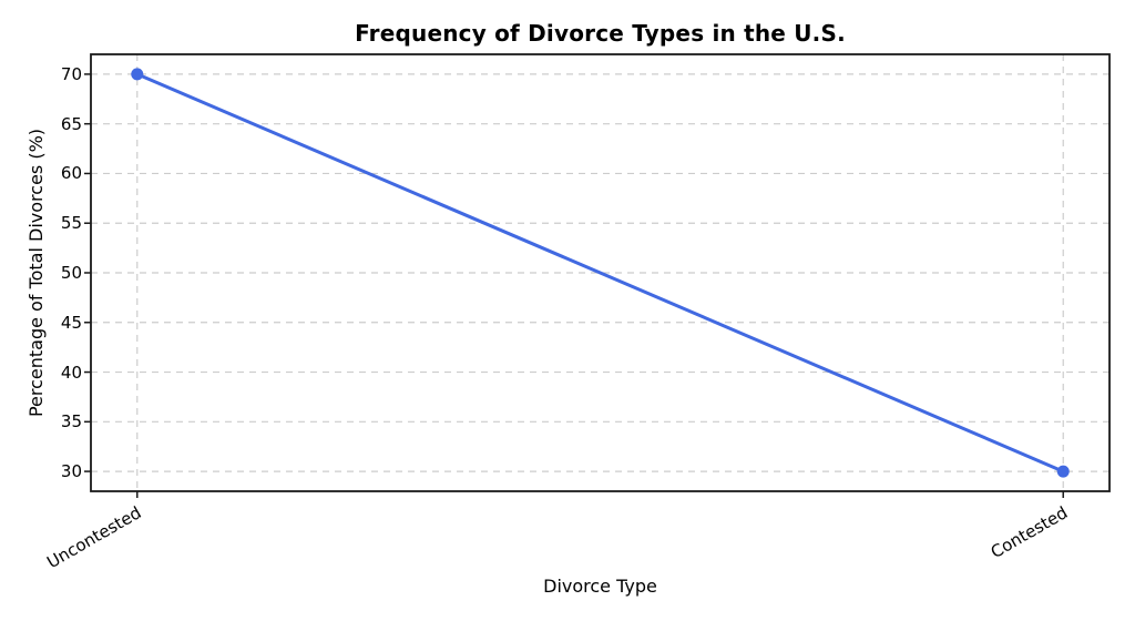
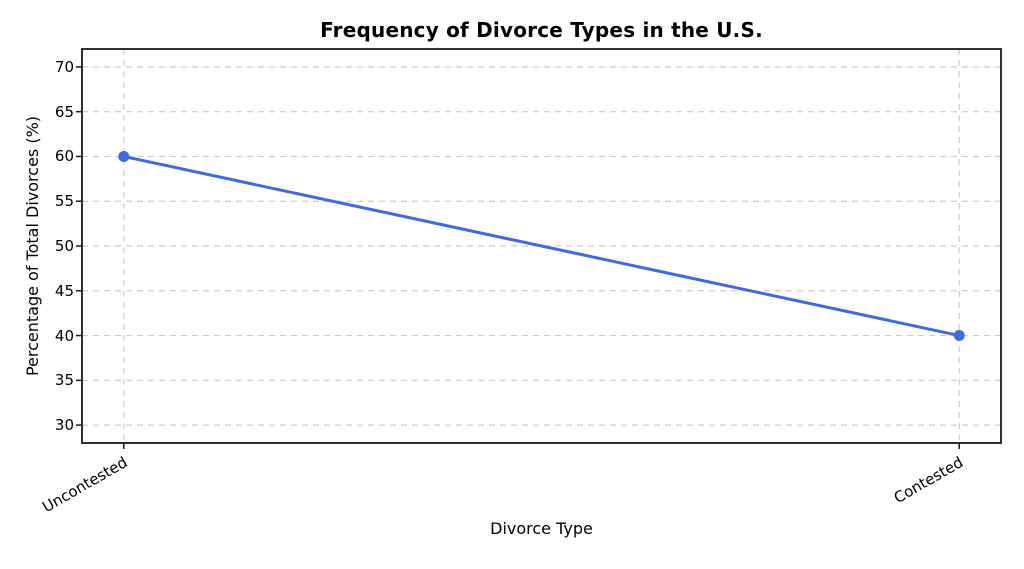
Uncontested: 70 -> 60
Contested: 30 -> 40
